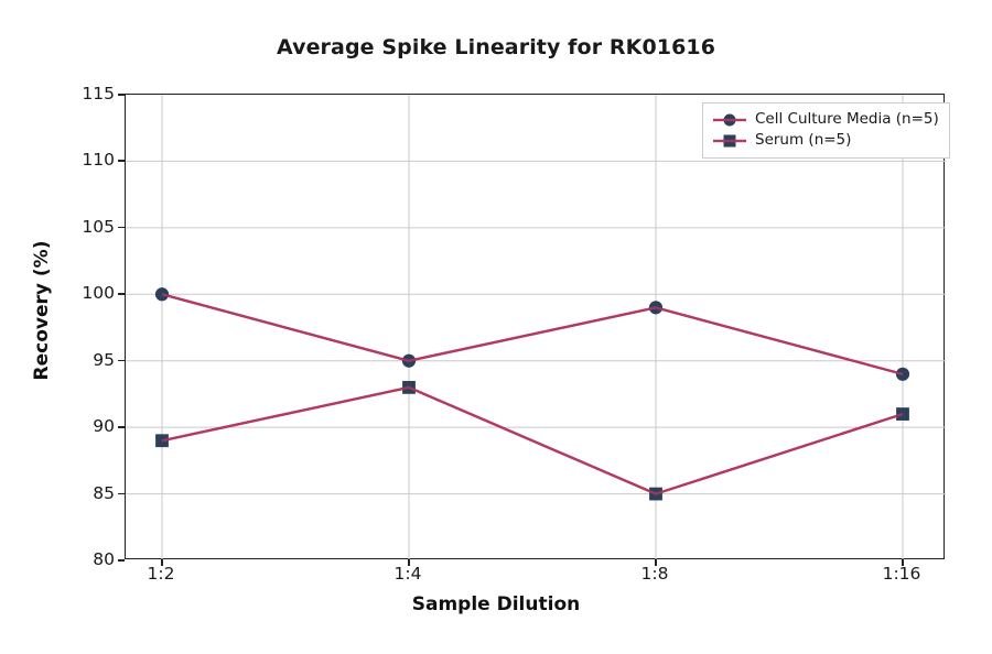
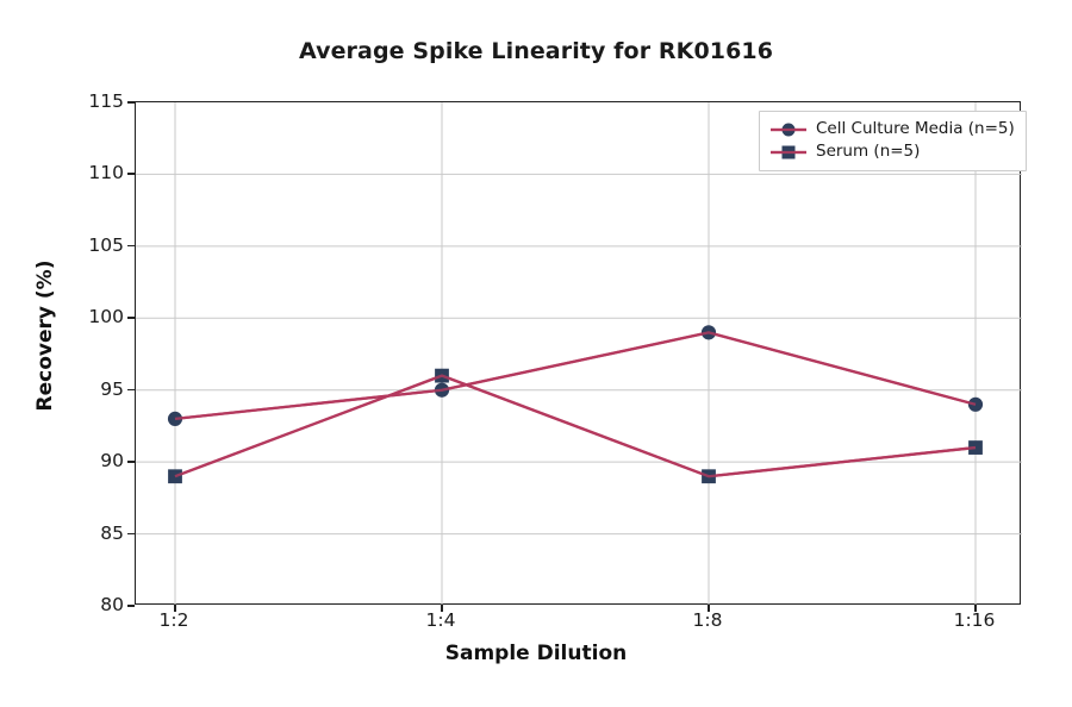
Cell Culture Media (n=5)/1:2: 100 -> 93
Serum (n=5)/1:4: 93 -> 96
Serum (n=5)/1:8: 85 -> 89
